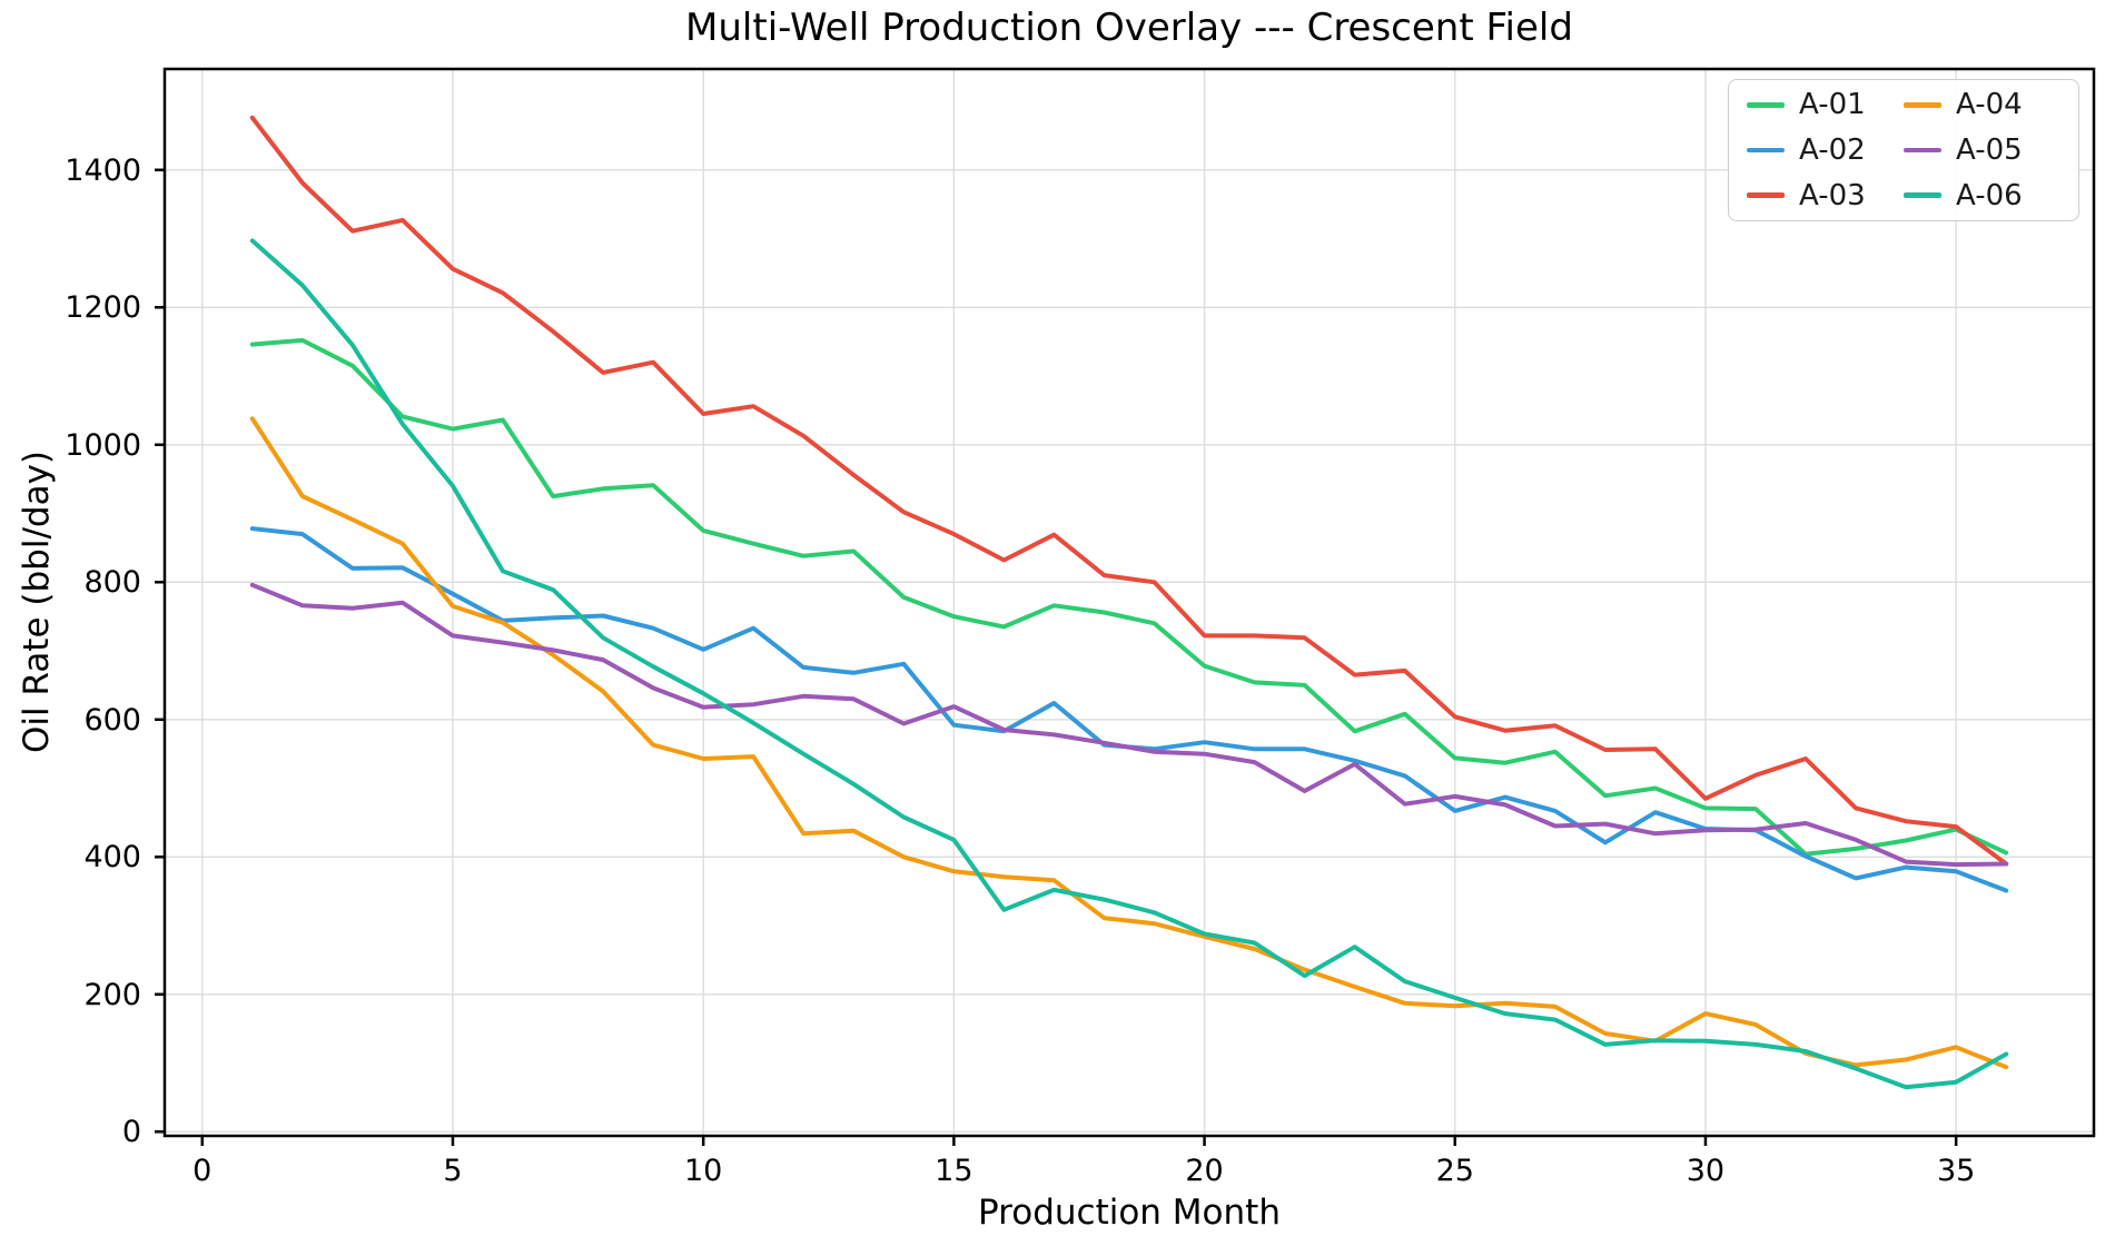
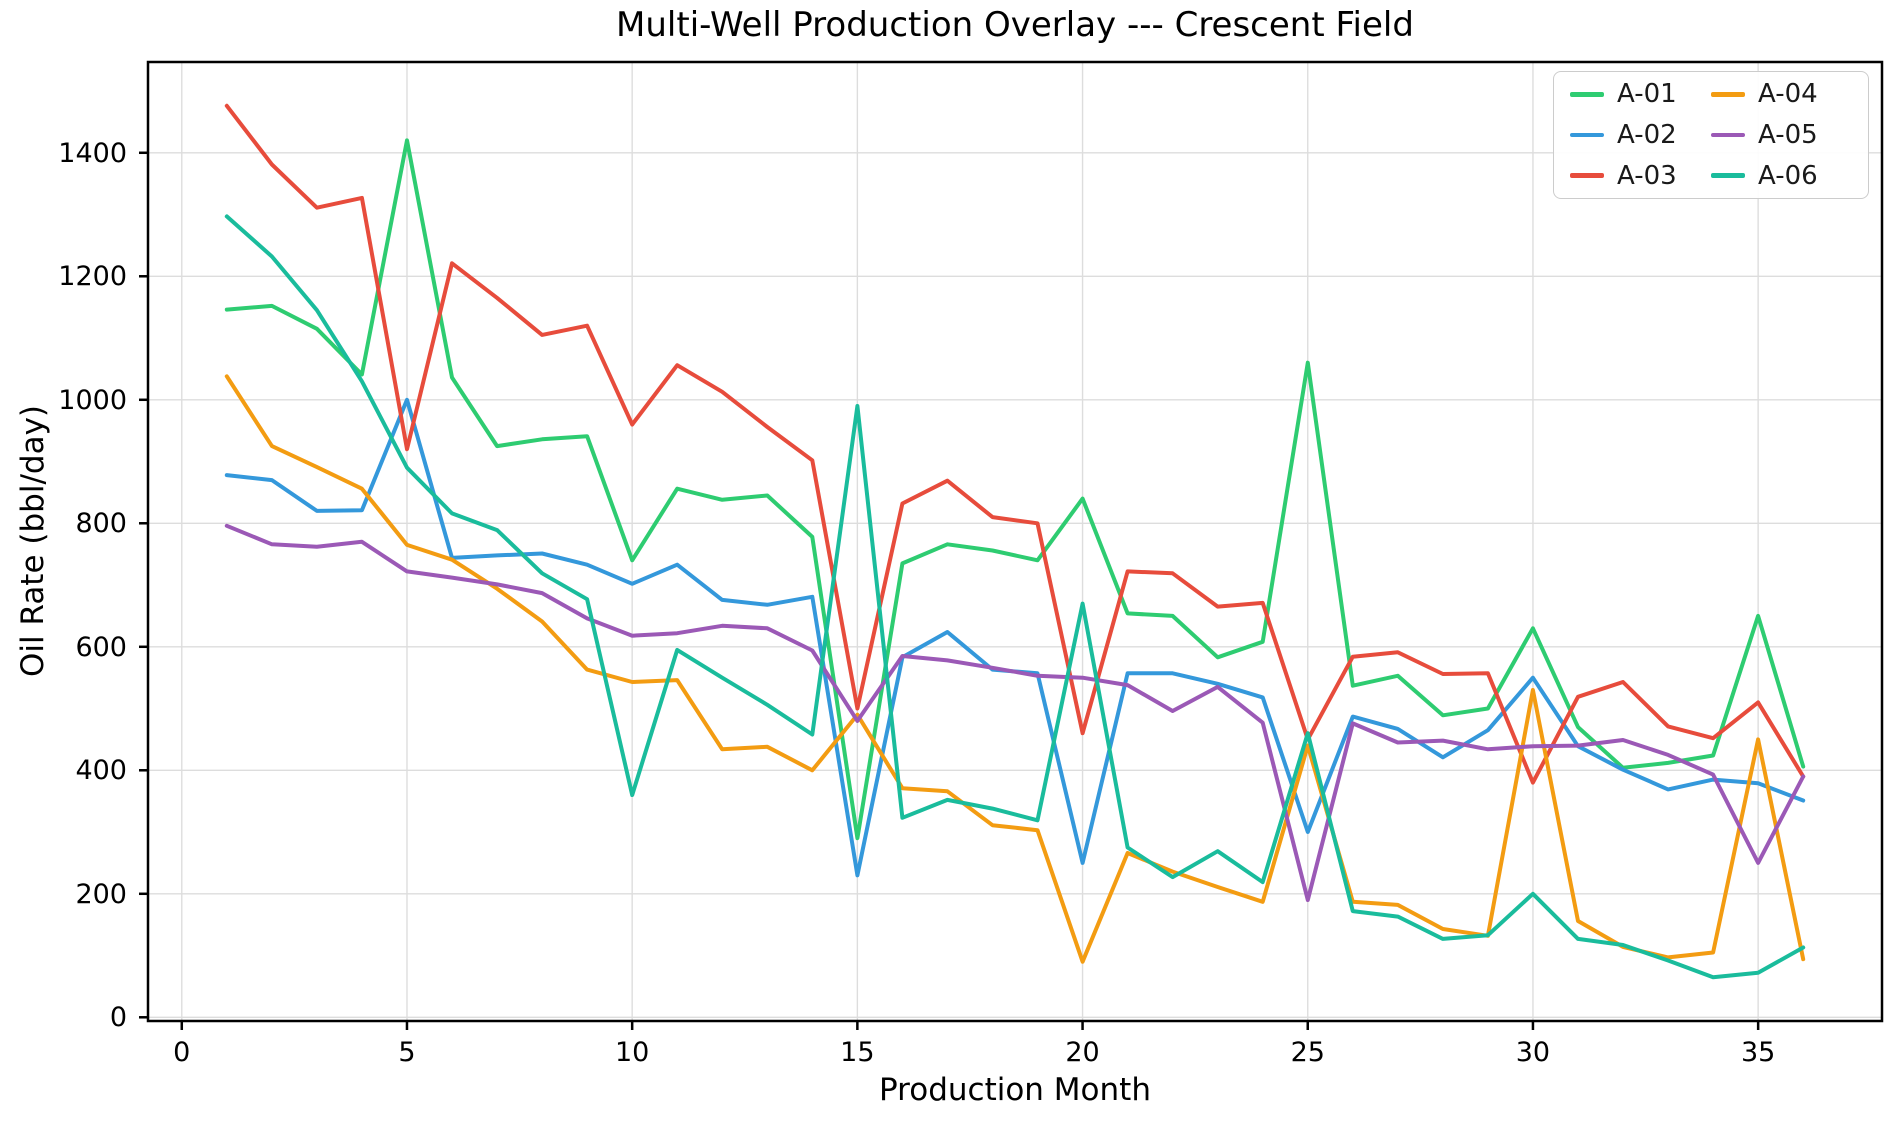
A-01/5: 1020 -> 1420
A-02/5: 780 -> 1000
A-03/5: 1260 -> 920
A-06/5: 940 -> 890
A-01/10: 880 -> 740
A-03/10: 1040 -> 960
A-06/10: 640 -> 360
A-01/15: 750 -> 290
A-02/15: 590 -> 230
A-03/15: 870 -> 500
A-04/15: 380 -> 490
A-05/15: 620 -> 480
A-06/15: 420 -> 990
A-01/20: 680 -> 840
A-02/20: 570 -> 250
A-03/20: 720 -> 460
A-04/20: 280 -> 90
A-06/20: 290 -> 670
A-01/25: 540 -> 1060
A-02/25: 470 -> 300
A-03/25: 600 -> 450
A-04/25: 180 -> 440
A-05/25: 490 -> 190
A-06/25: 200 -> 460
A-01/30: 470 -> 630
A-02/30: 440 -> 550
A-03/30: 480 -> 380
A-04/30: 170 -> 530
A-06/30: 130 -> 200
A-01/35: 440 -> 650
A-03/35: 440 -> 510
A-04/35: 120 -> 450
A-05/35: 390 -> 250
